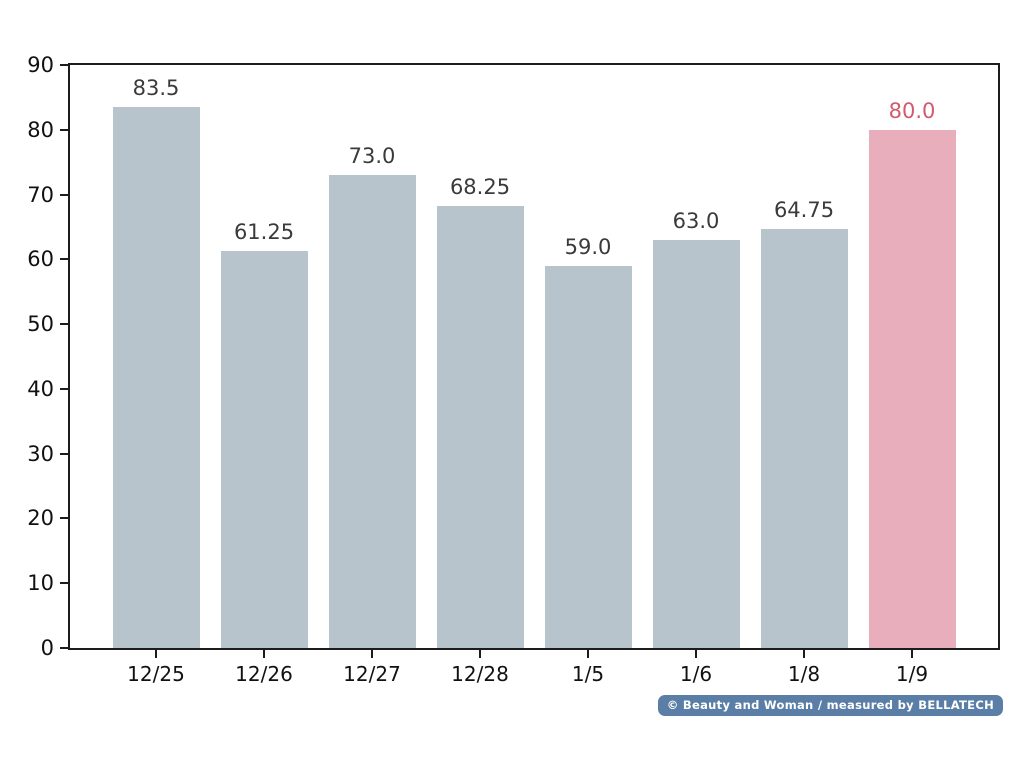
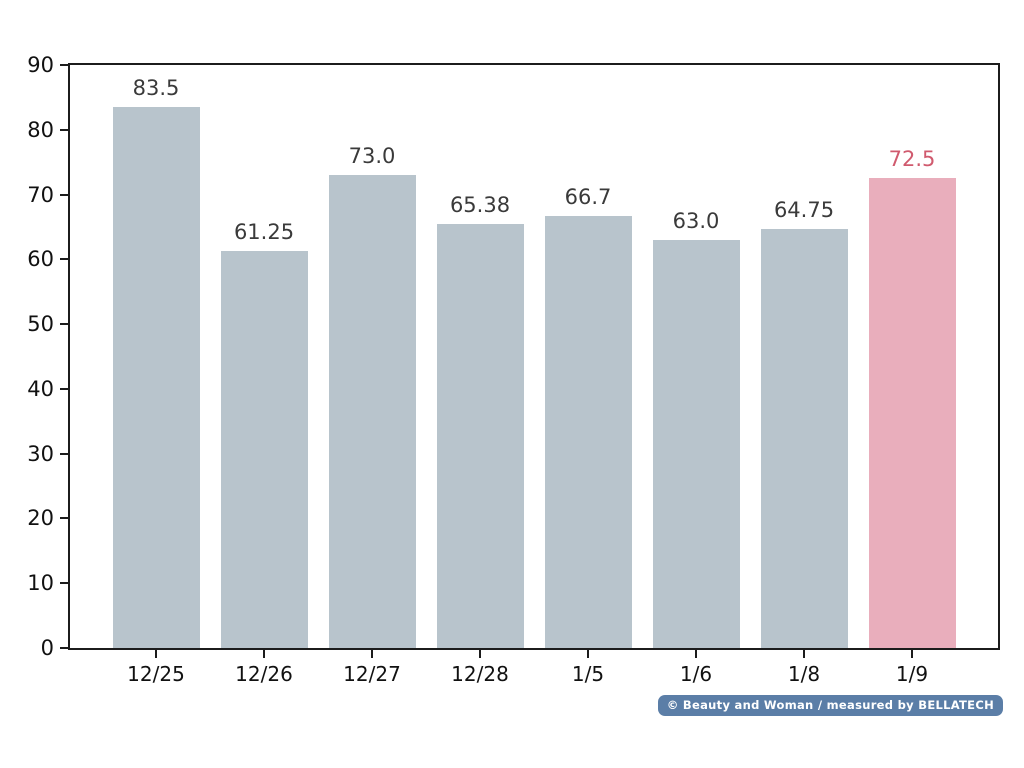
12/28: 68.25 -> 65.38
1/5: 59.0 -> 66.7
1/9: 80.0 -> 72.5
